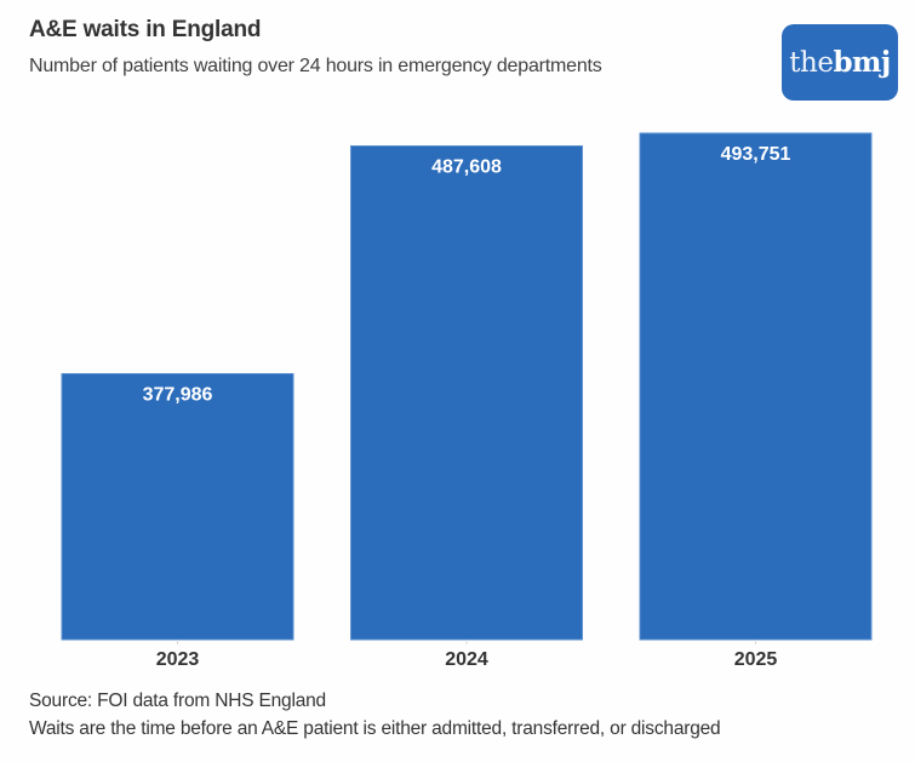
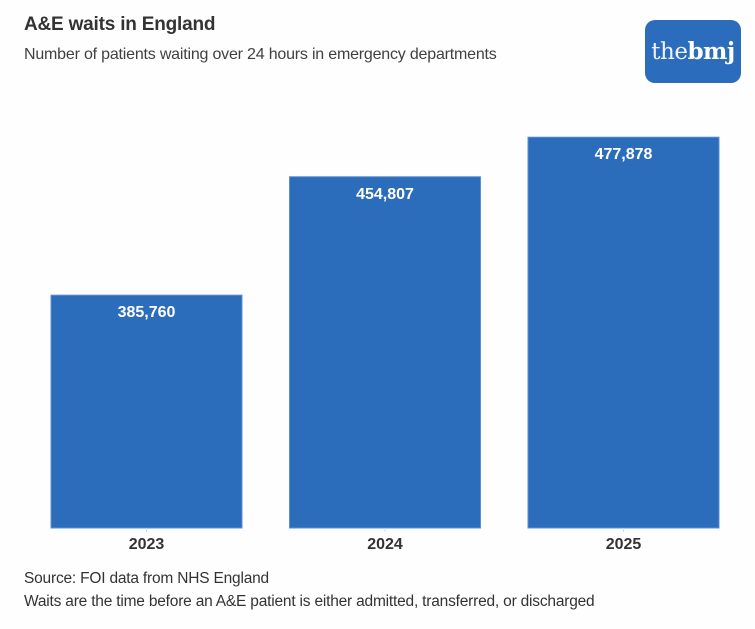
2023: 377,986 -> 385,760
2024: 487,608 -> 454,807
2025: 493,751 -> 477,878
